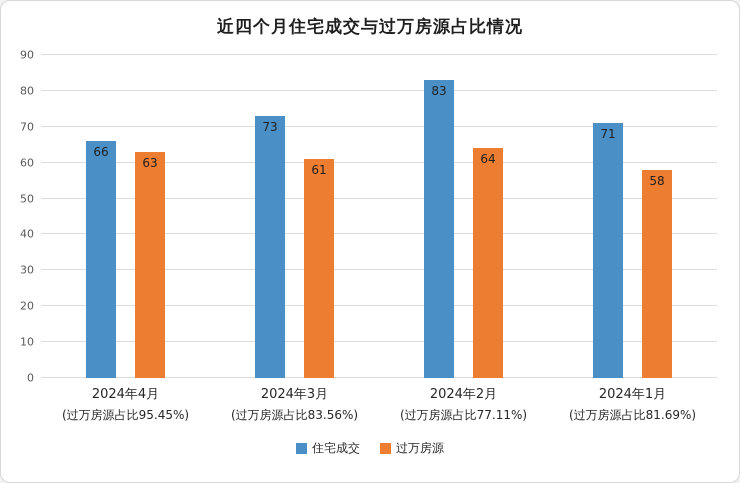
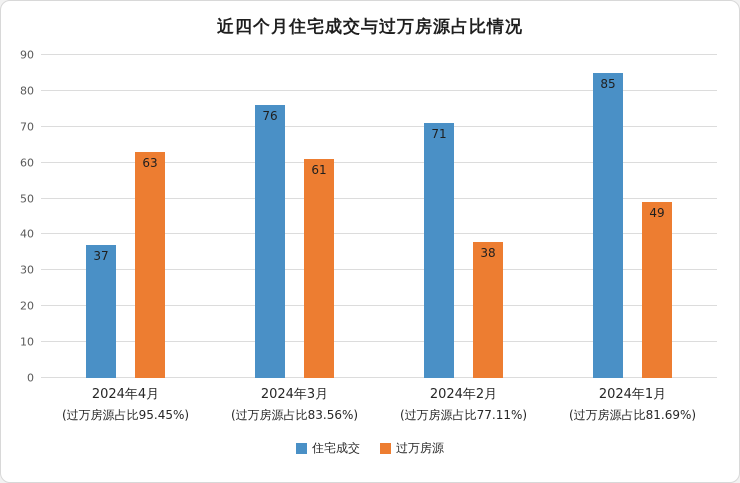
住宅成交/2024年4月: 66 -> 37
住宅成交/2024年3月: 73 -> 76
住宅成交/2024年2月: 83 -> 71
过万房源/2024年2月: 64 -> 38
住宅成交/2024年1月: 71 -> 85
过万房源/2024年1月: 58 -> 49
